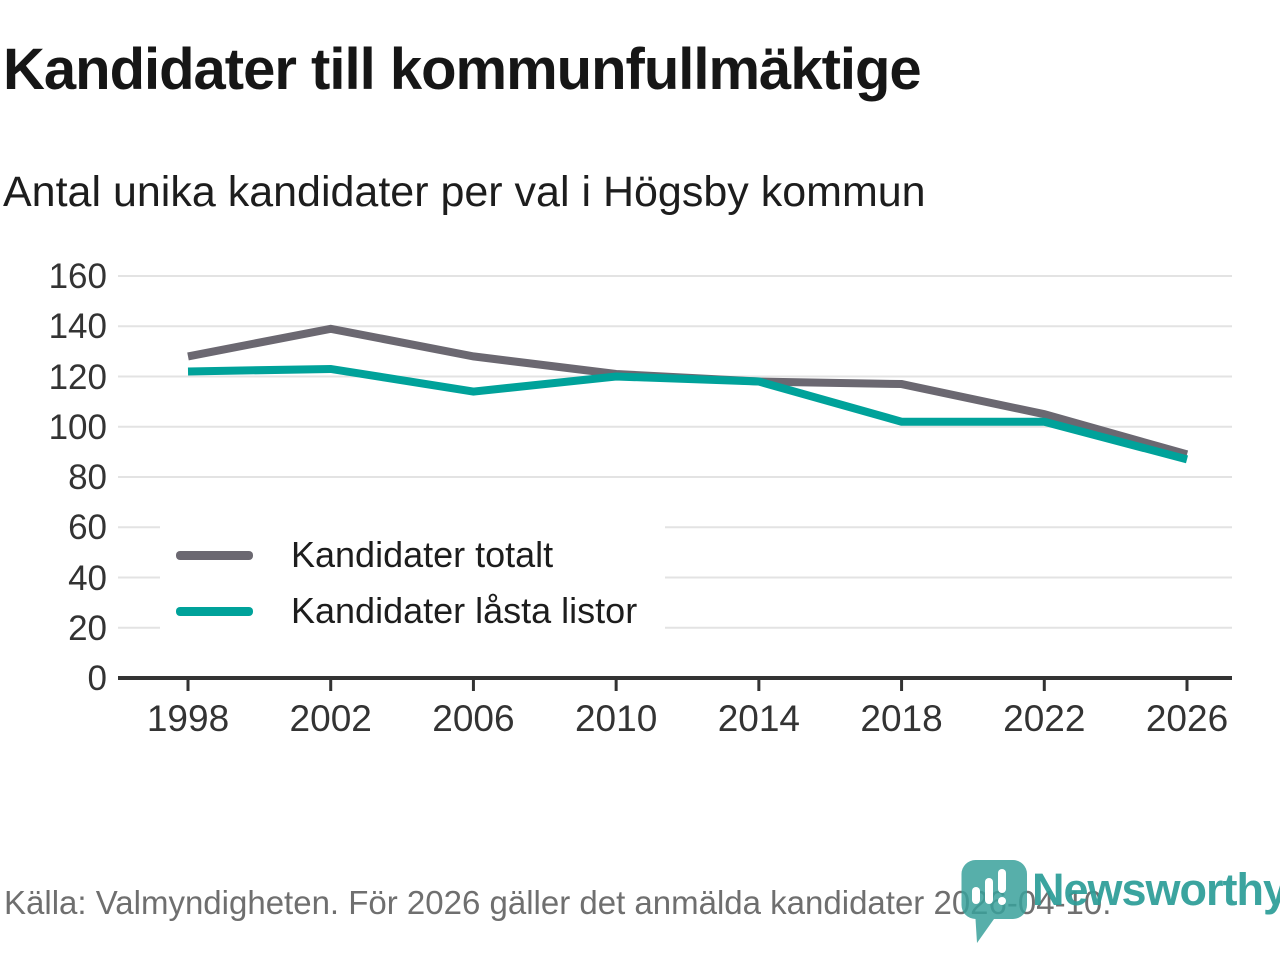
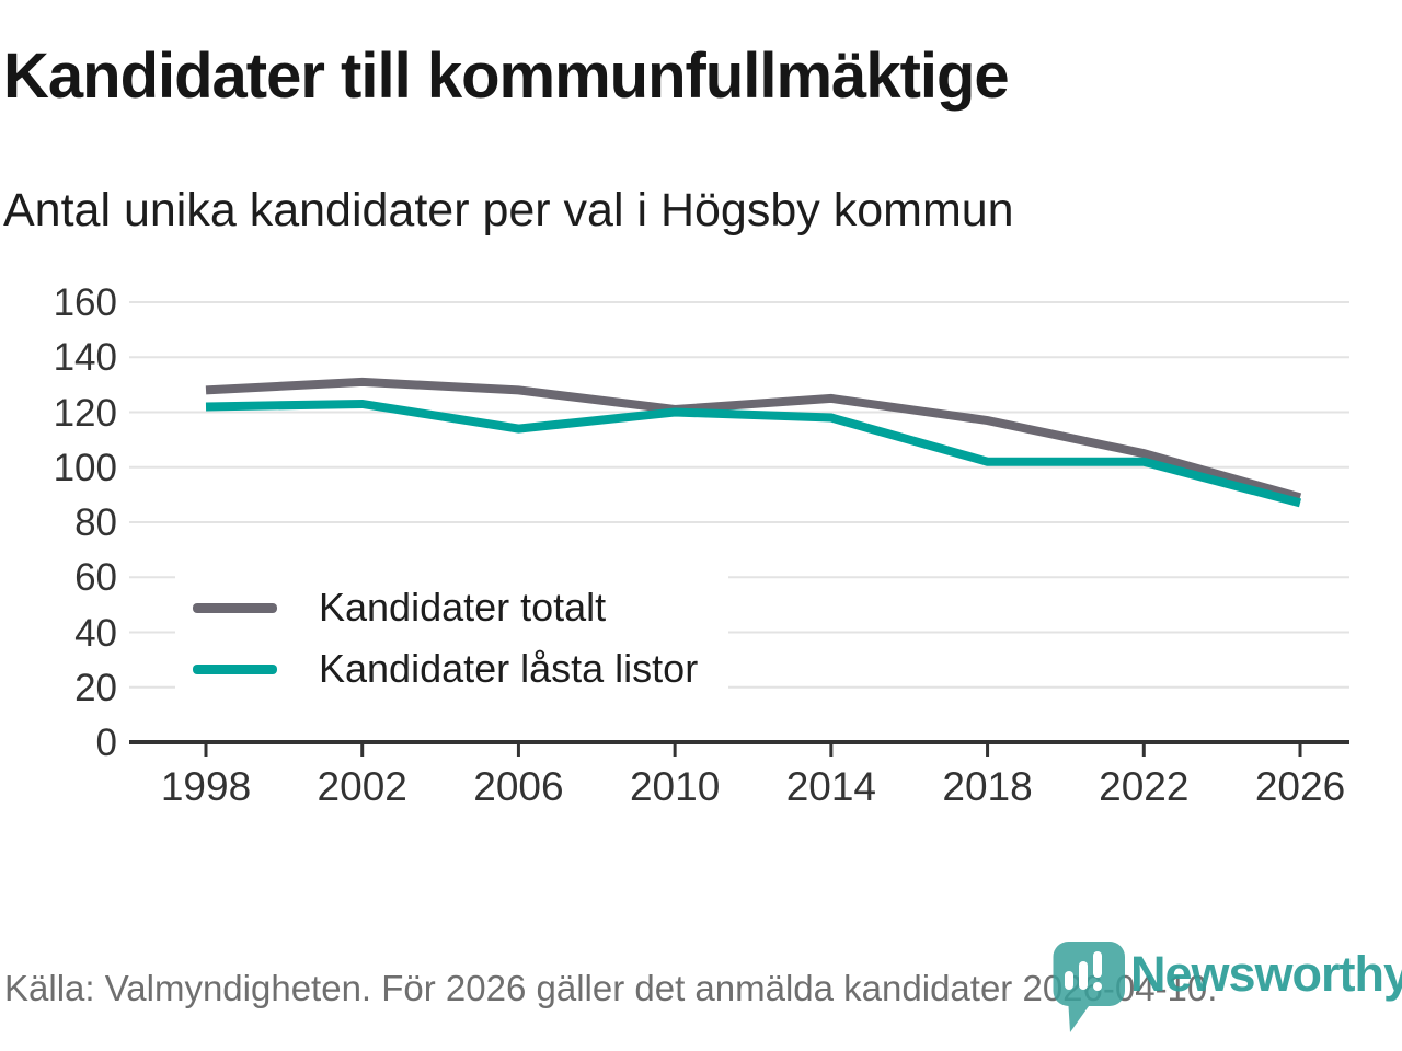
Kandidater totalt/2002: 139 -> 131
Kandidater totalt/2014: 118 -> 125
